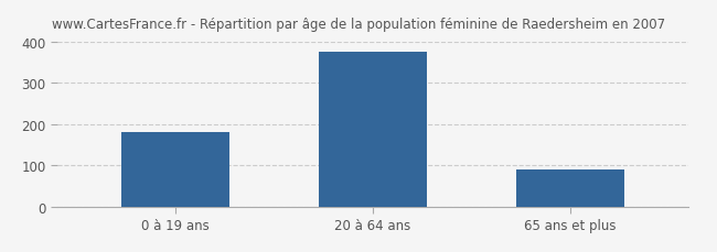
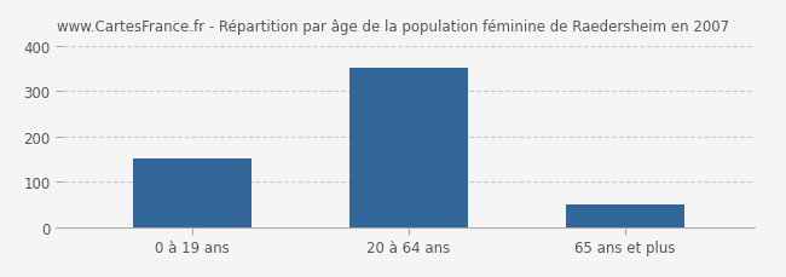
0 à 19 ans: 180 -> 152
20 à 64 ans: 375 -> 352
65 ans et plus: 90 -> 50
